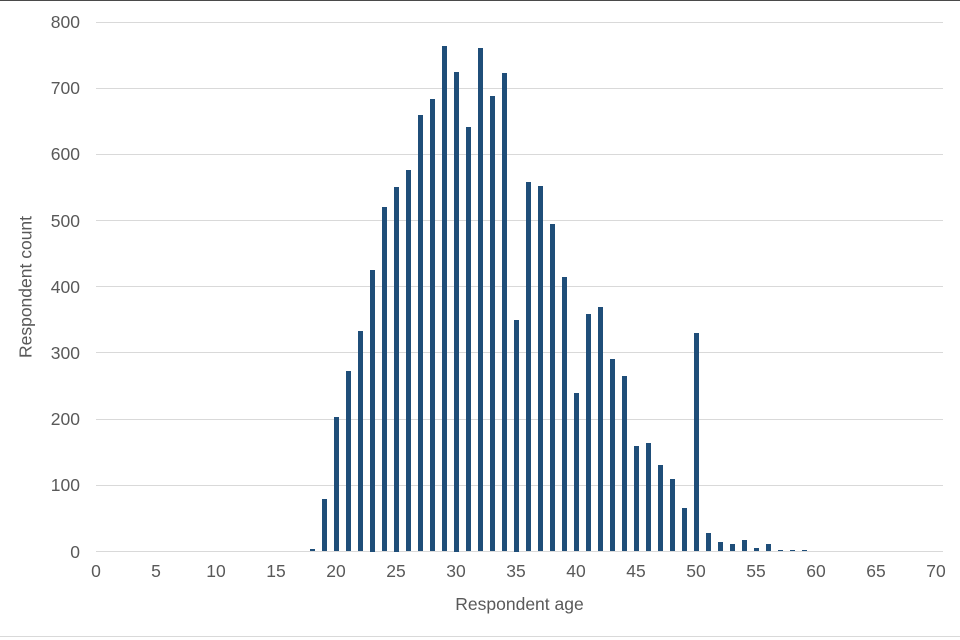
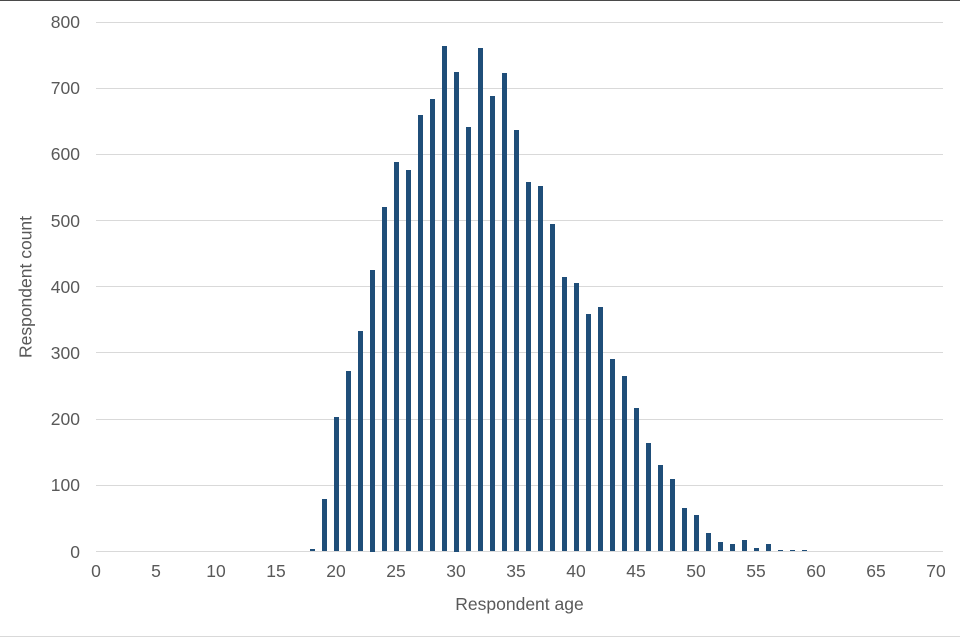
25: 550 -> 590
35: 350 -> 640
40: 240 -> 400
45: 160 -> 220
50: 330 -> 60
